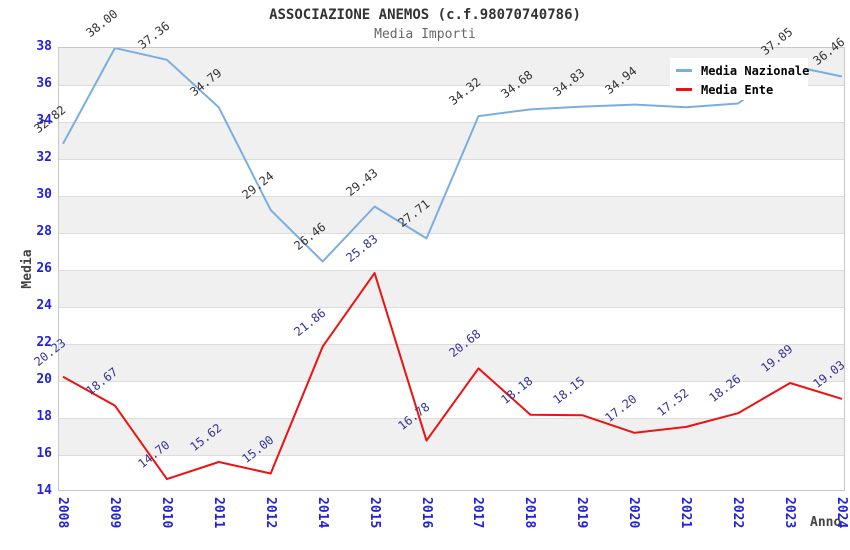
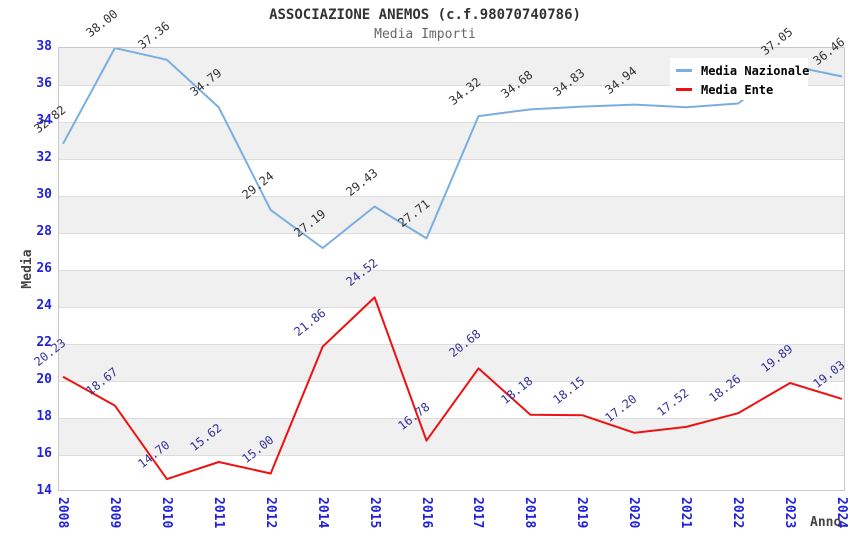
Media Nazionale/2014: 26.46 -> 27.19
Media Ente/2015: 25.83 -> 24.52
